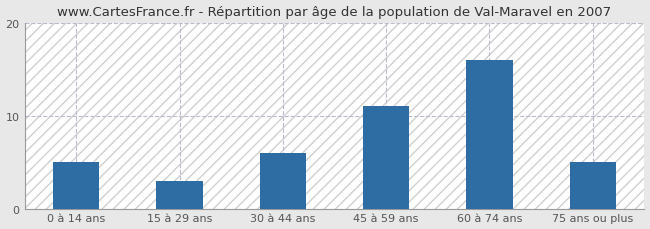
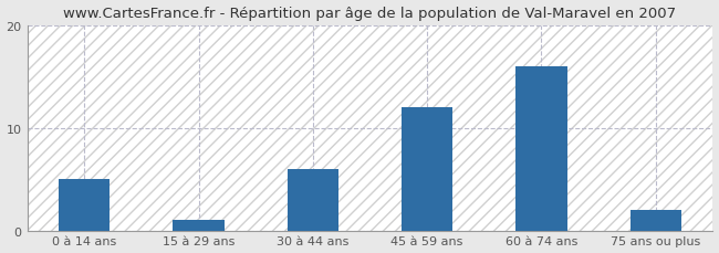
15 à 29 ans: 3 -> 1
45 à 59 ans: 11 -> 12
75 ans ou plus: 5 -> 2
